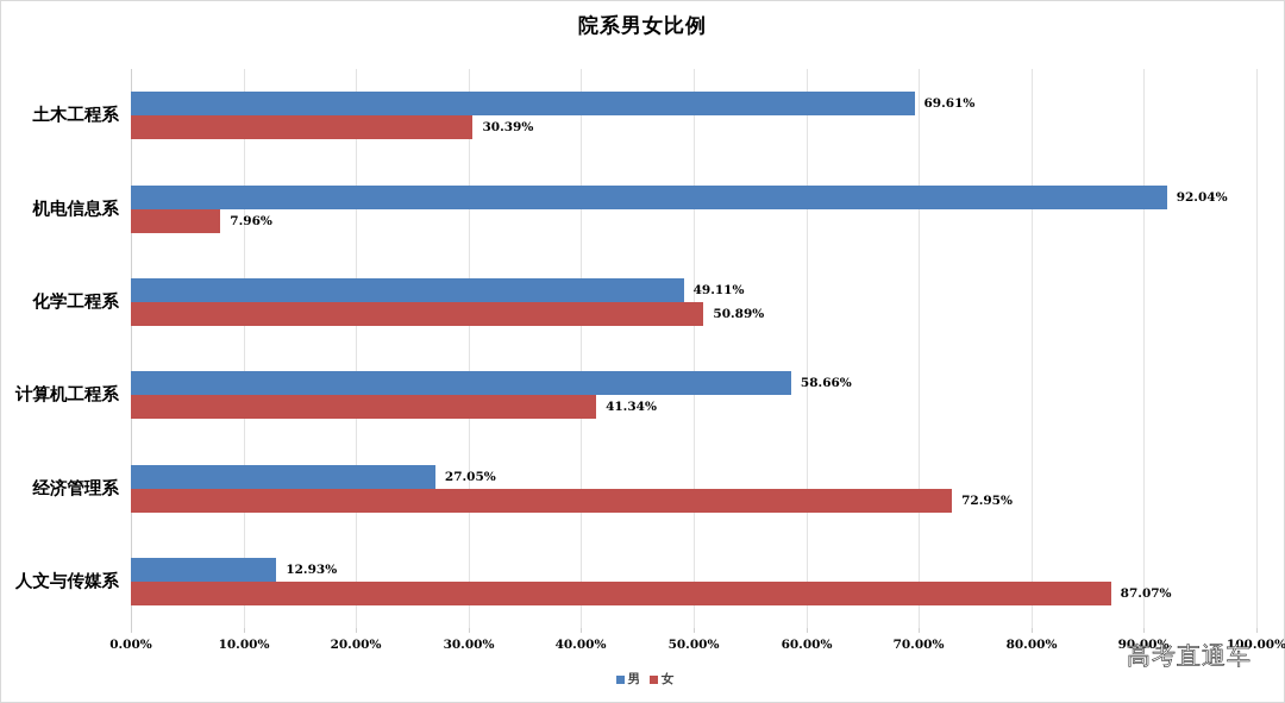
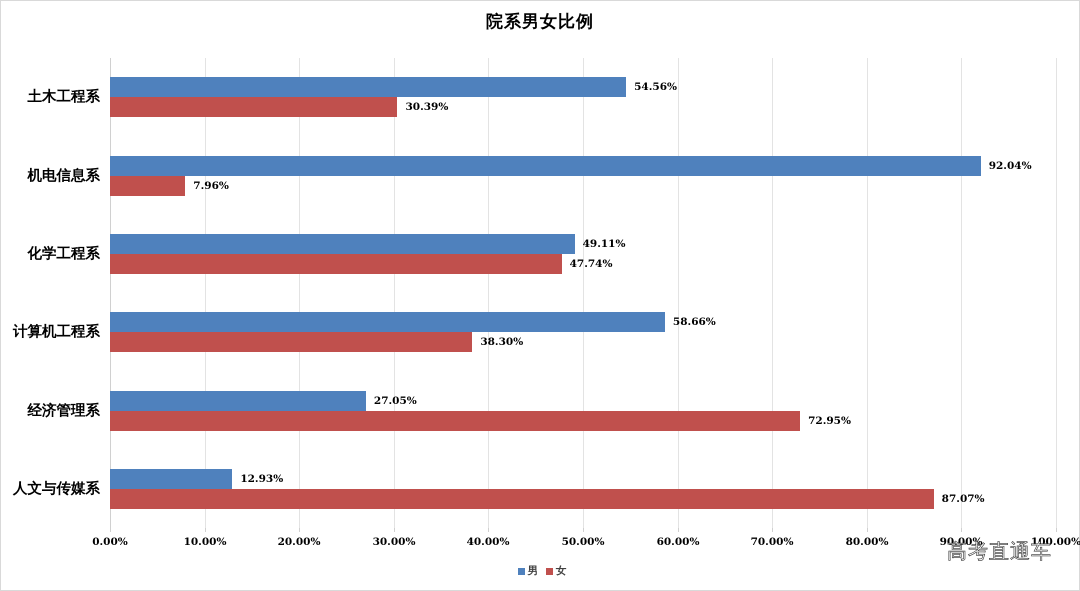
男/土木工程系: 69.61% -> 54.56%
女/化学工程系: 50.89% -> 47.74%
女/计算机工程系: 41.34% -> 38.30%
